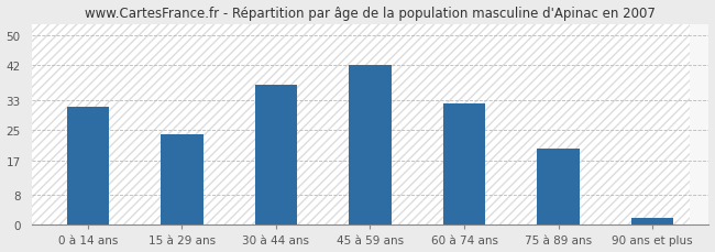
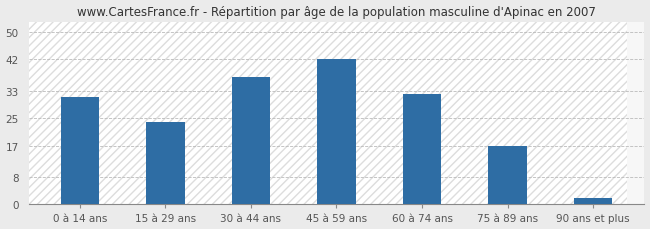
75 à 89 ans: 20 -> 17
